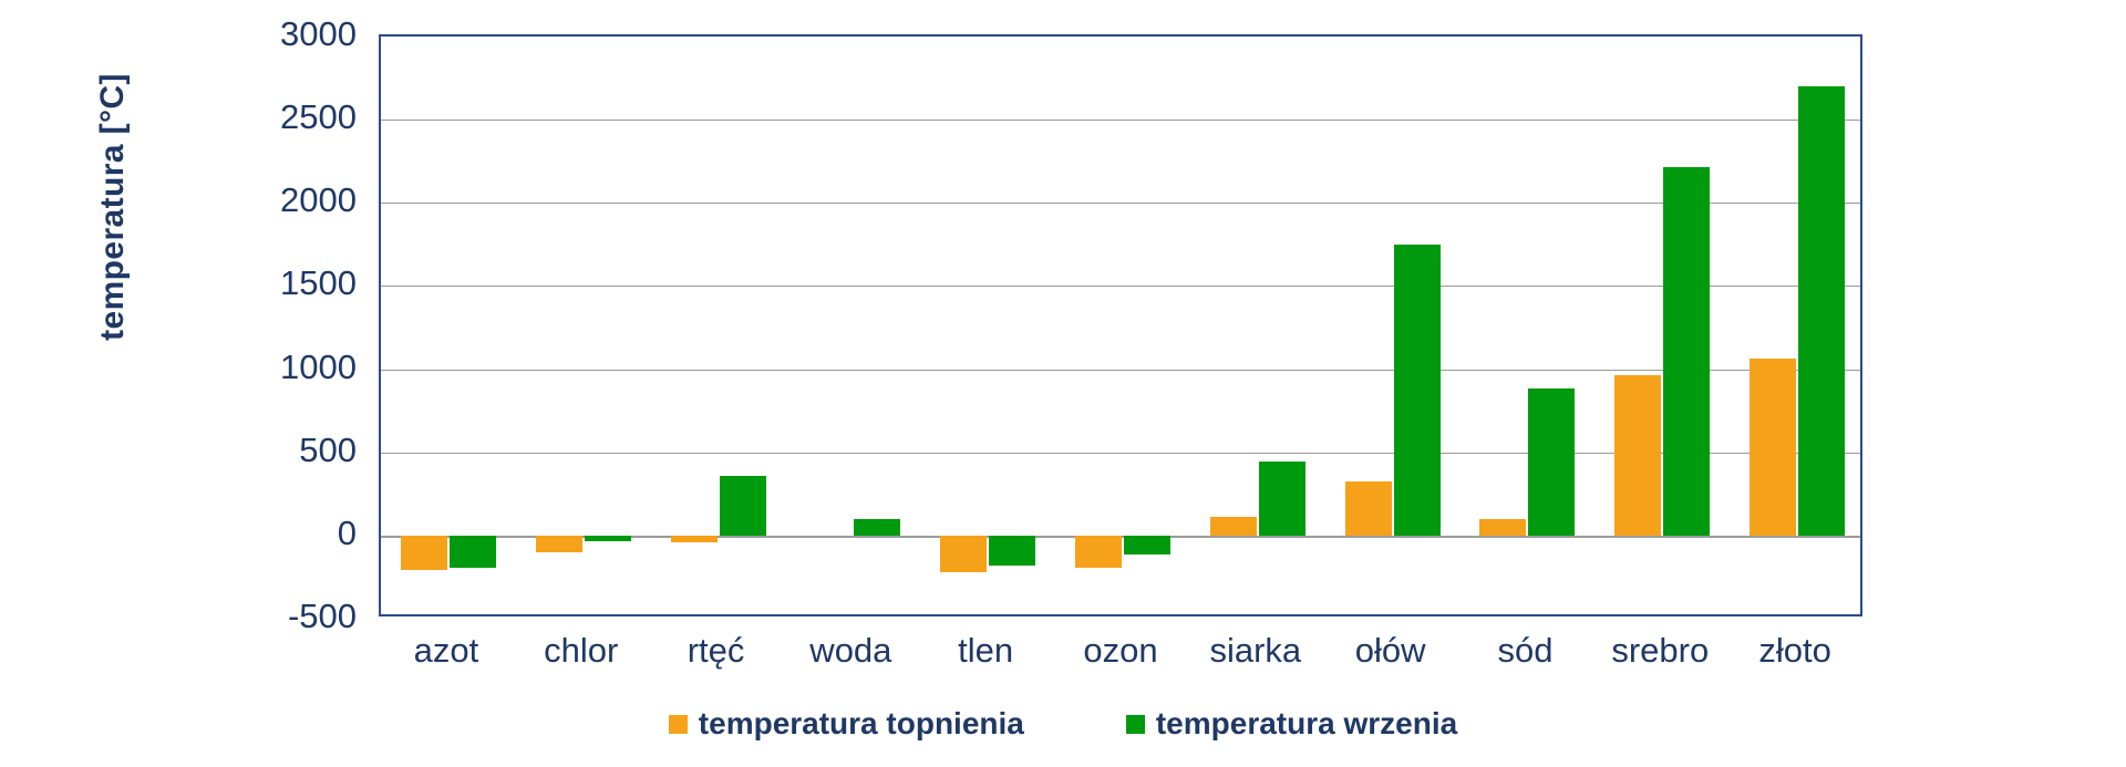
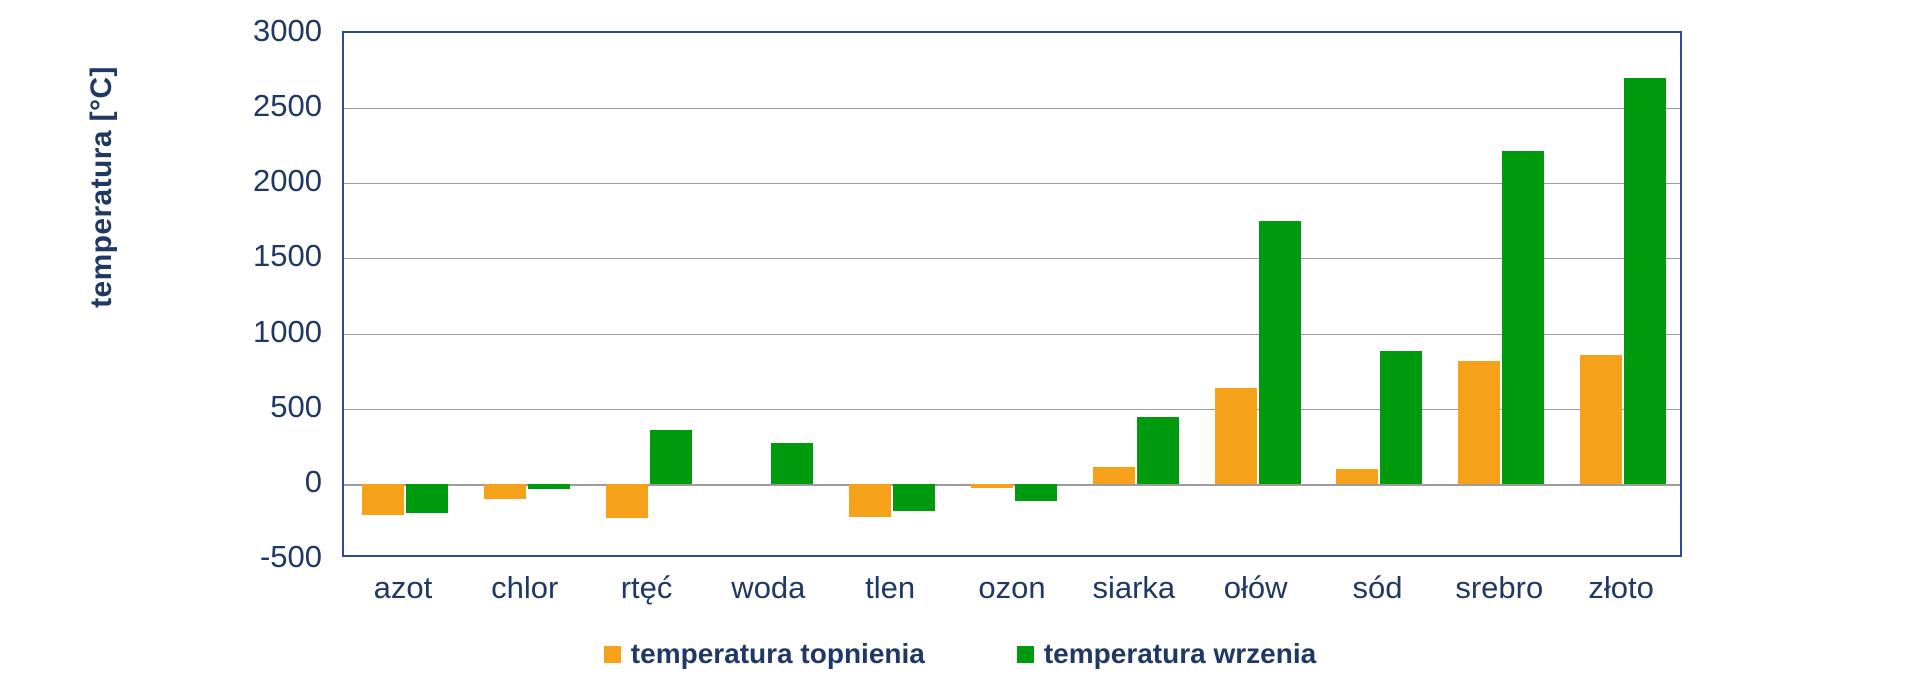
temperatura topnienia/rtęć: -40 -> -230
temperatura wrzenia/woda: 100 -> 270
temperatura topnienia/ozon: -190 -> -30
temperatura topnienia/ołów: 330 -> 640
temperatura topnienia/srebro: 960 -> 820
temperatura topnienia/złoto: 1060 -> 860
